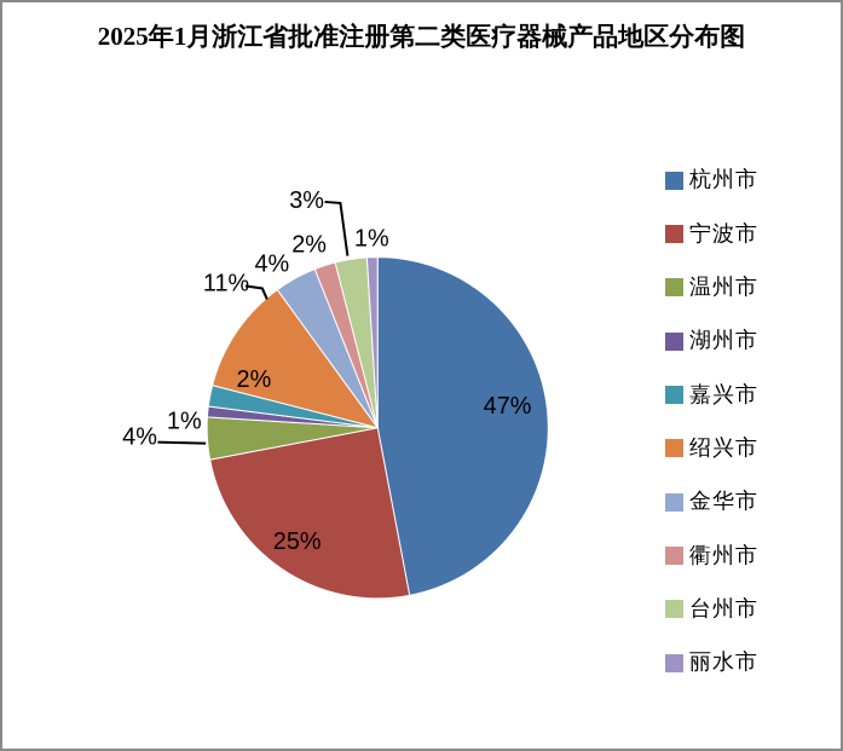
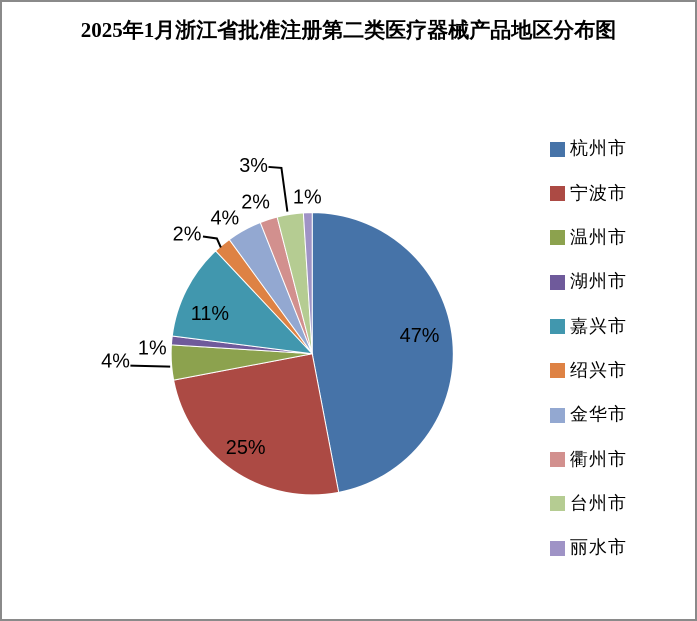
嘉兴市: 2% -> 11%
绍兴市: 11% -> 2%
